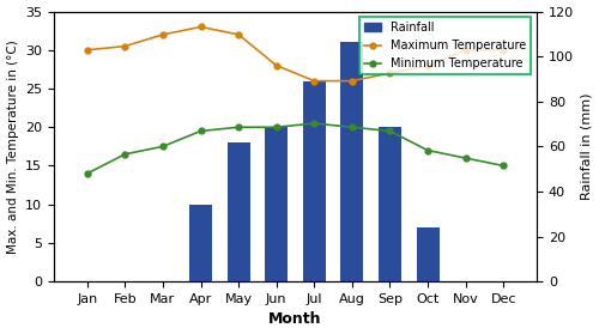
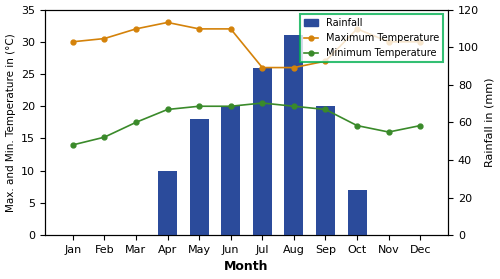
Minimum Temperature/Feb: 16.5 -> 15.2
Maximum Temperature/Jun: 28.0 -> 32.0
Maximum Temperature/Oct: 28.0 -> 32.0
Minimum Temperature/Dec: 15.0 -> 17.0
